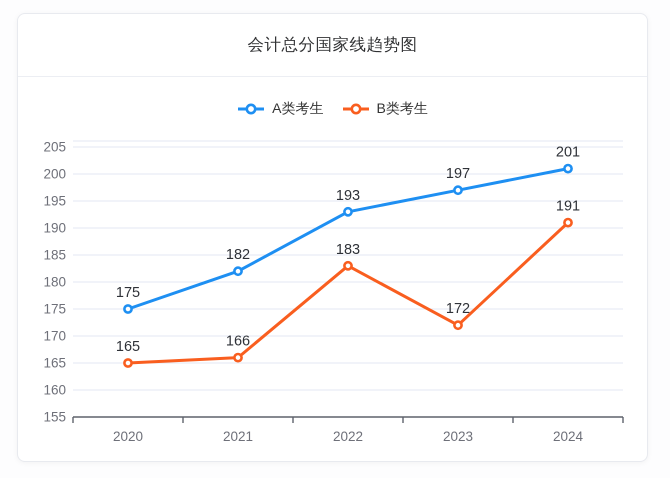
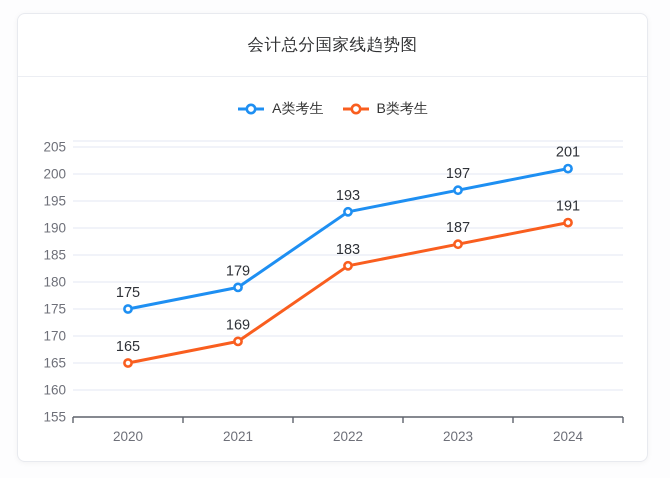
A类考生/2021: 182 -> 179
B类考生/2021: 166 -> 169
B类考生/2023: 172 -> 187
